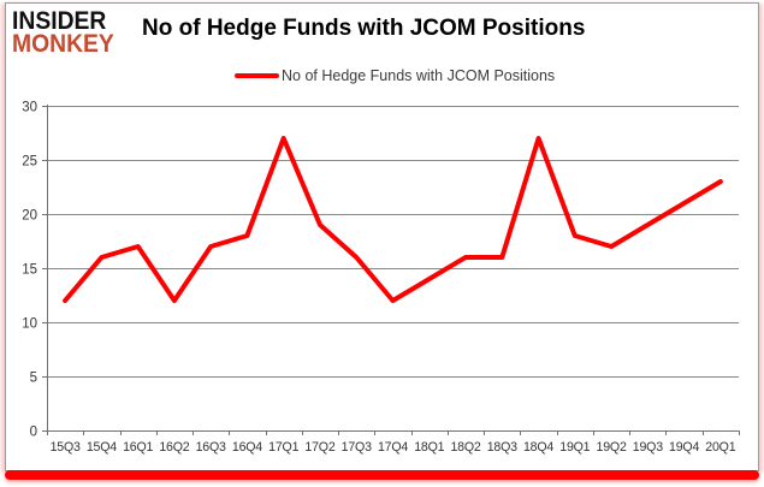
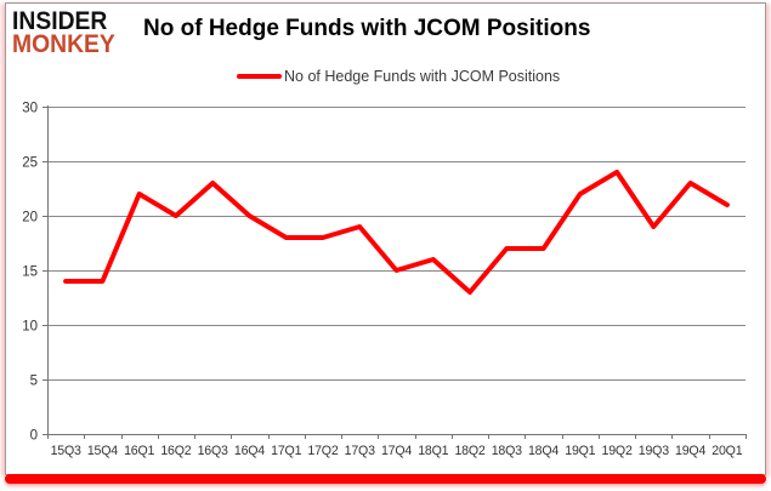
15Q3: 12 -> 14
15Q4: 16 -> 14
16Q1: 17 -> 22
16Q2: 12 -> 20
16Q3: 17 -> 23
16Q4: 18 -> 20
17Q1: 27 -> 18
17Q2: 19 -> 18
17Q3: 16 -> 19
17Q4: 12 -> 15
18Q1: 14 -> 16
18Q2: 16 -> 13
18Q3: 16 -> 17
18Q4: 27 -> 17
19Q1: 18 -> 22
19Q2: 17 -> 24
19Q4: 21 -> 23
20Q1: 23 -> 21
